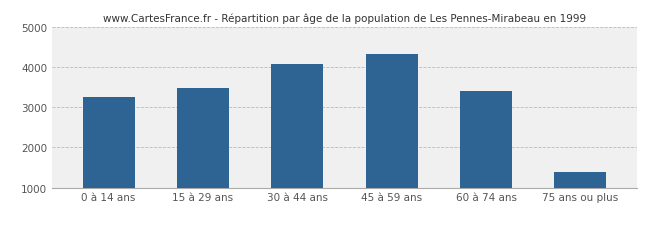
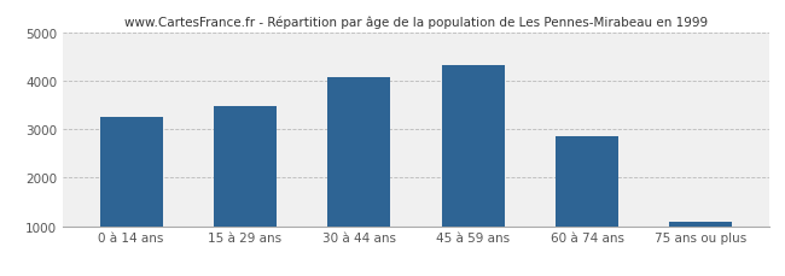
60 à 74 ans: 3400 -> 2850
75 ans ou plus: 1400 -> 1100
